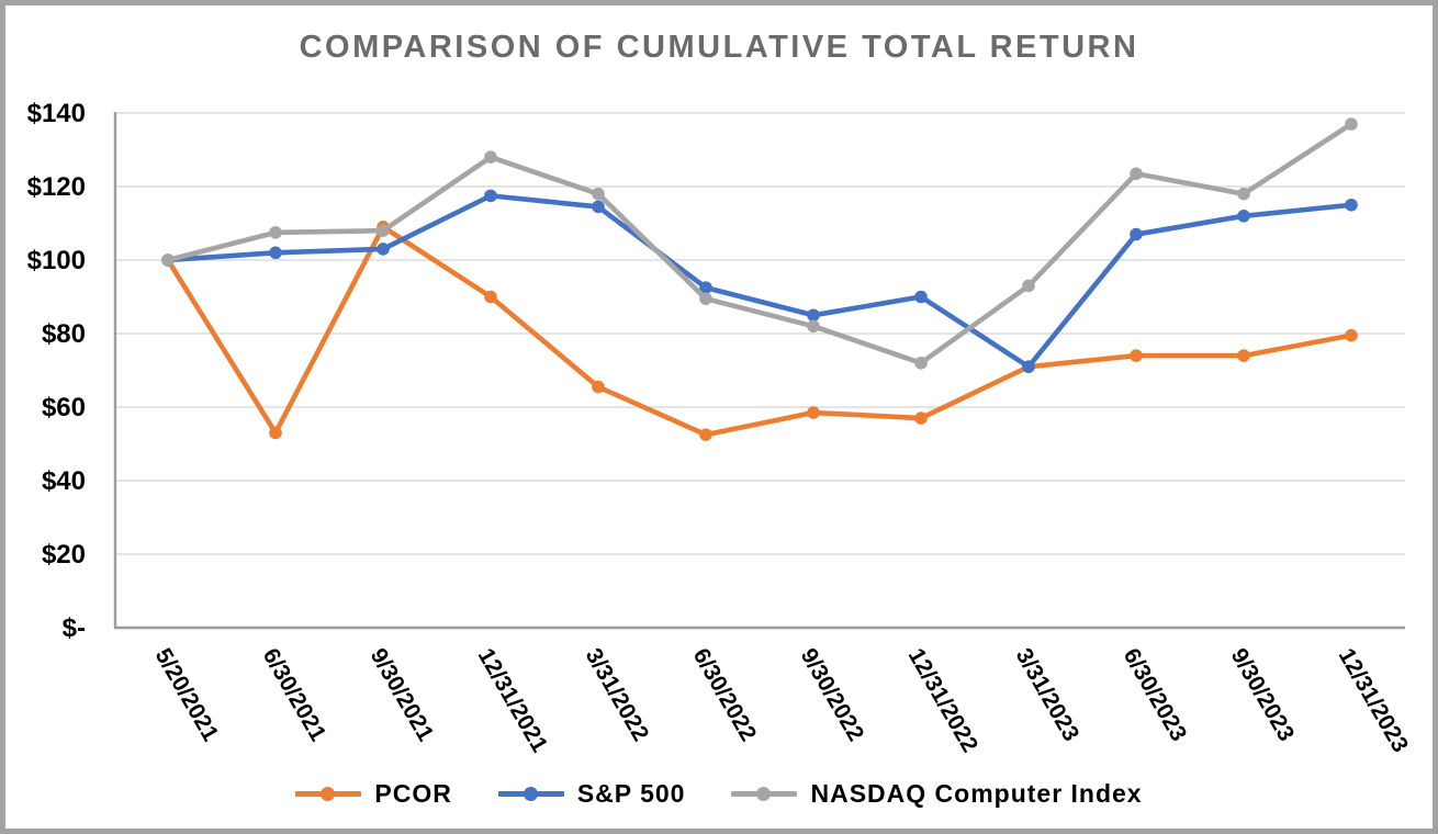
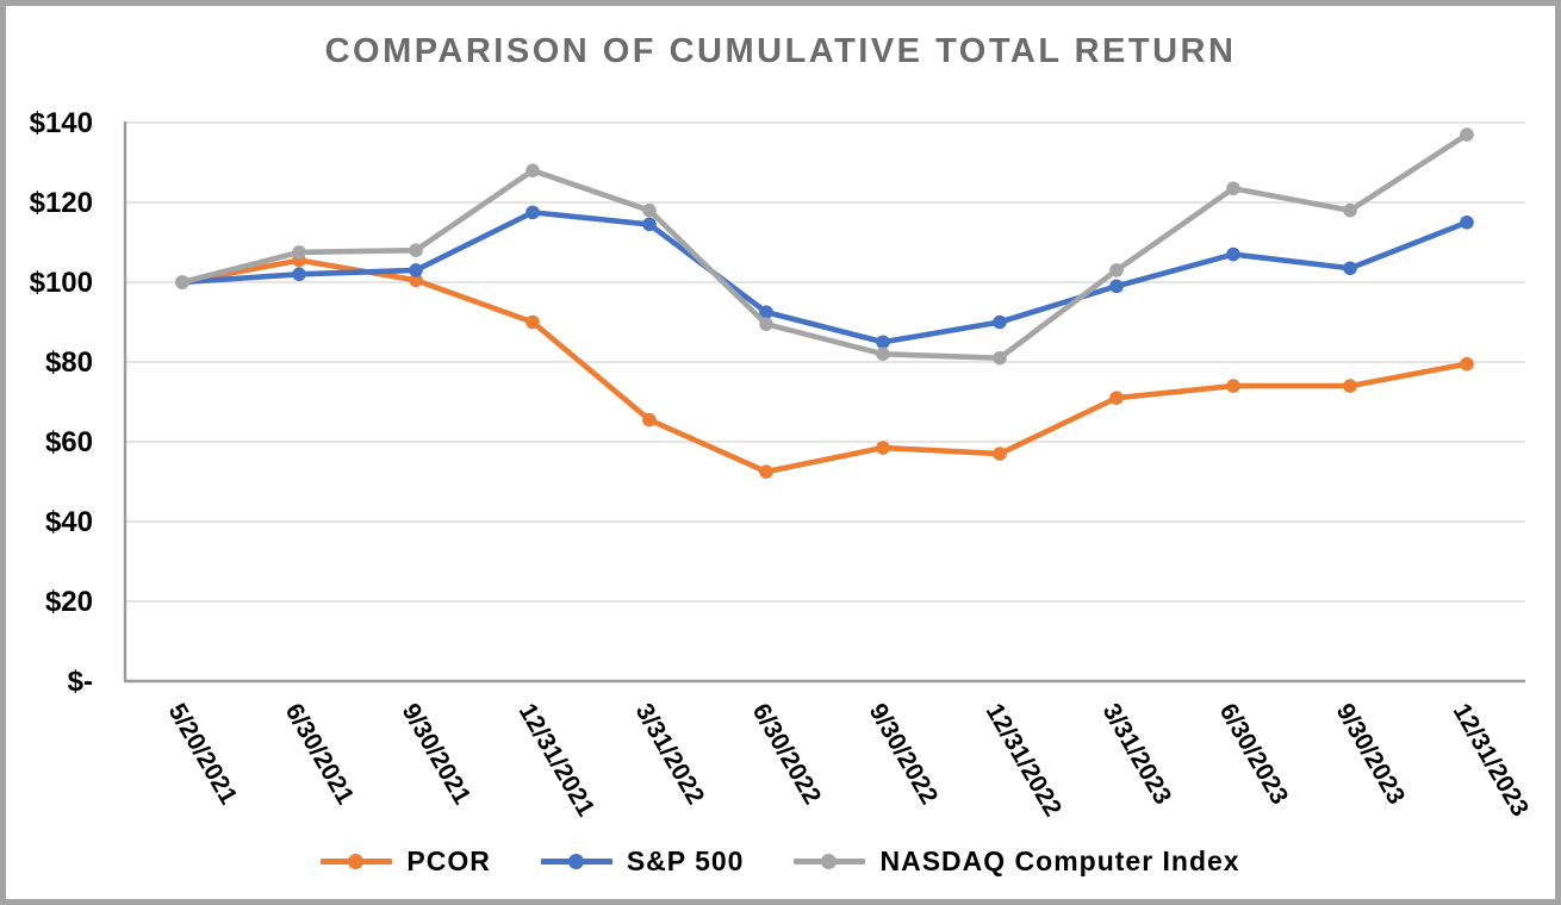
PCOR/6/30/2021: $53 -> $106
PCOR/9/30/2021: $109 -> $100
NASDAQ Computer Index/12/31/2022: $72 -> $81
S&P 500/3/31/2023: $71 -> $99
NASDAQ Computer Index/3/31/2023: $93 -> $103
S&P 500/9/30/2023: $112 -> $104
